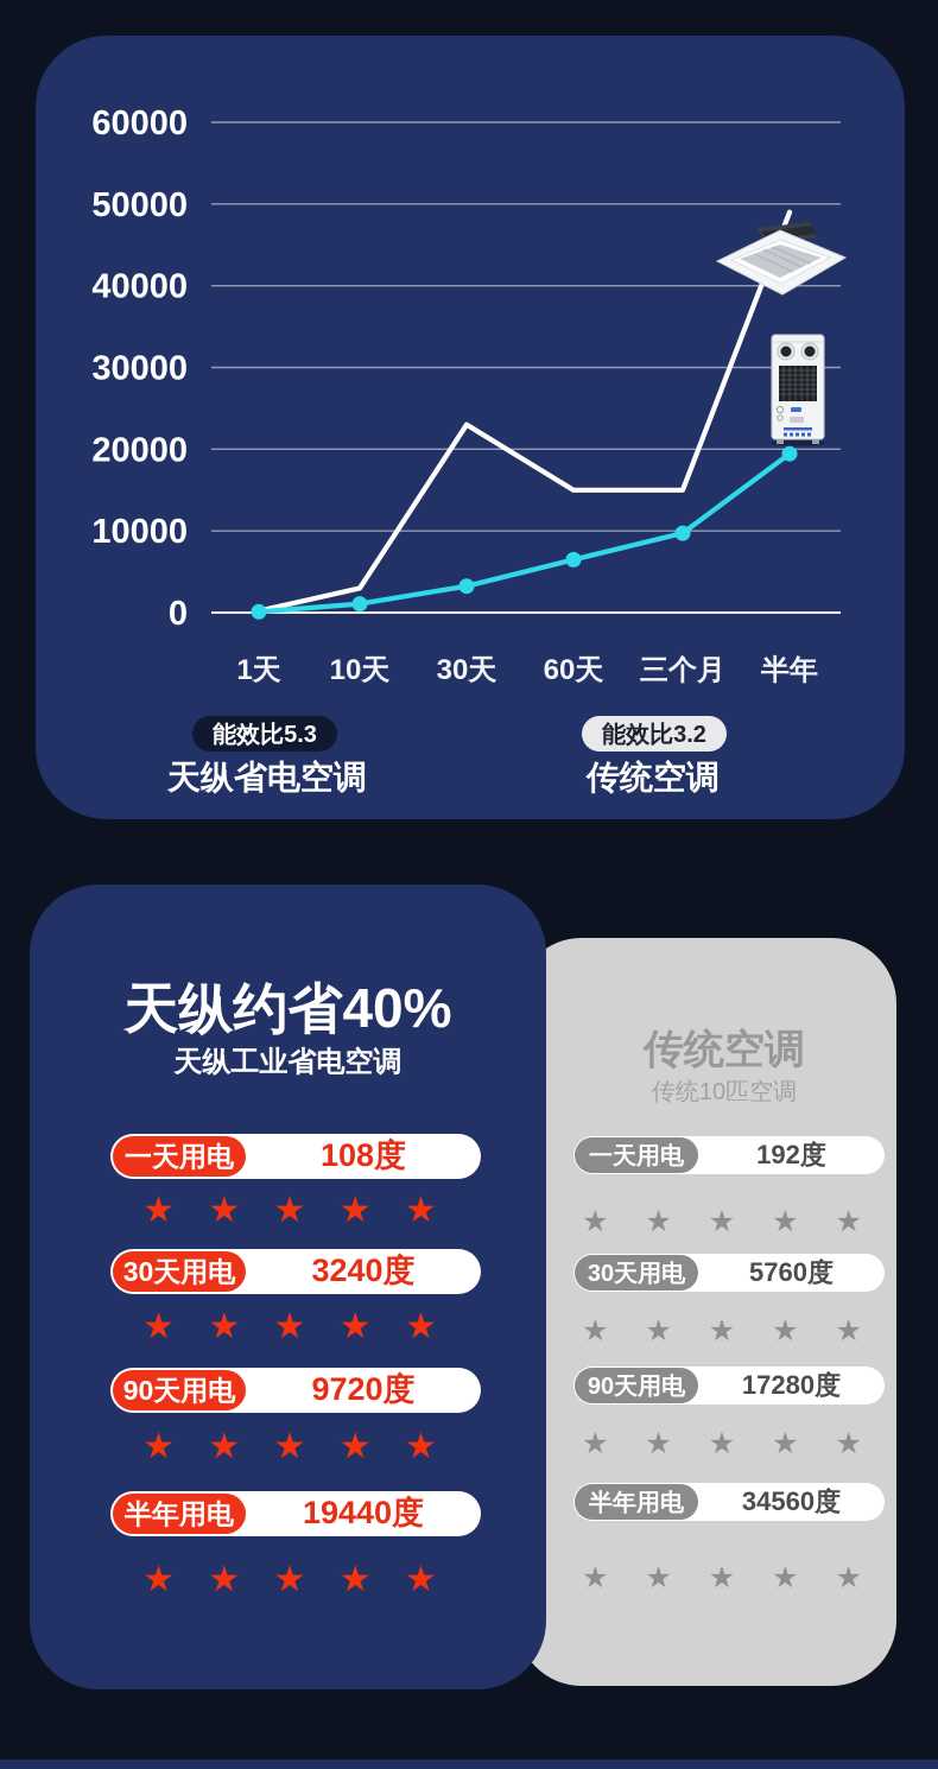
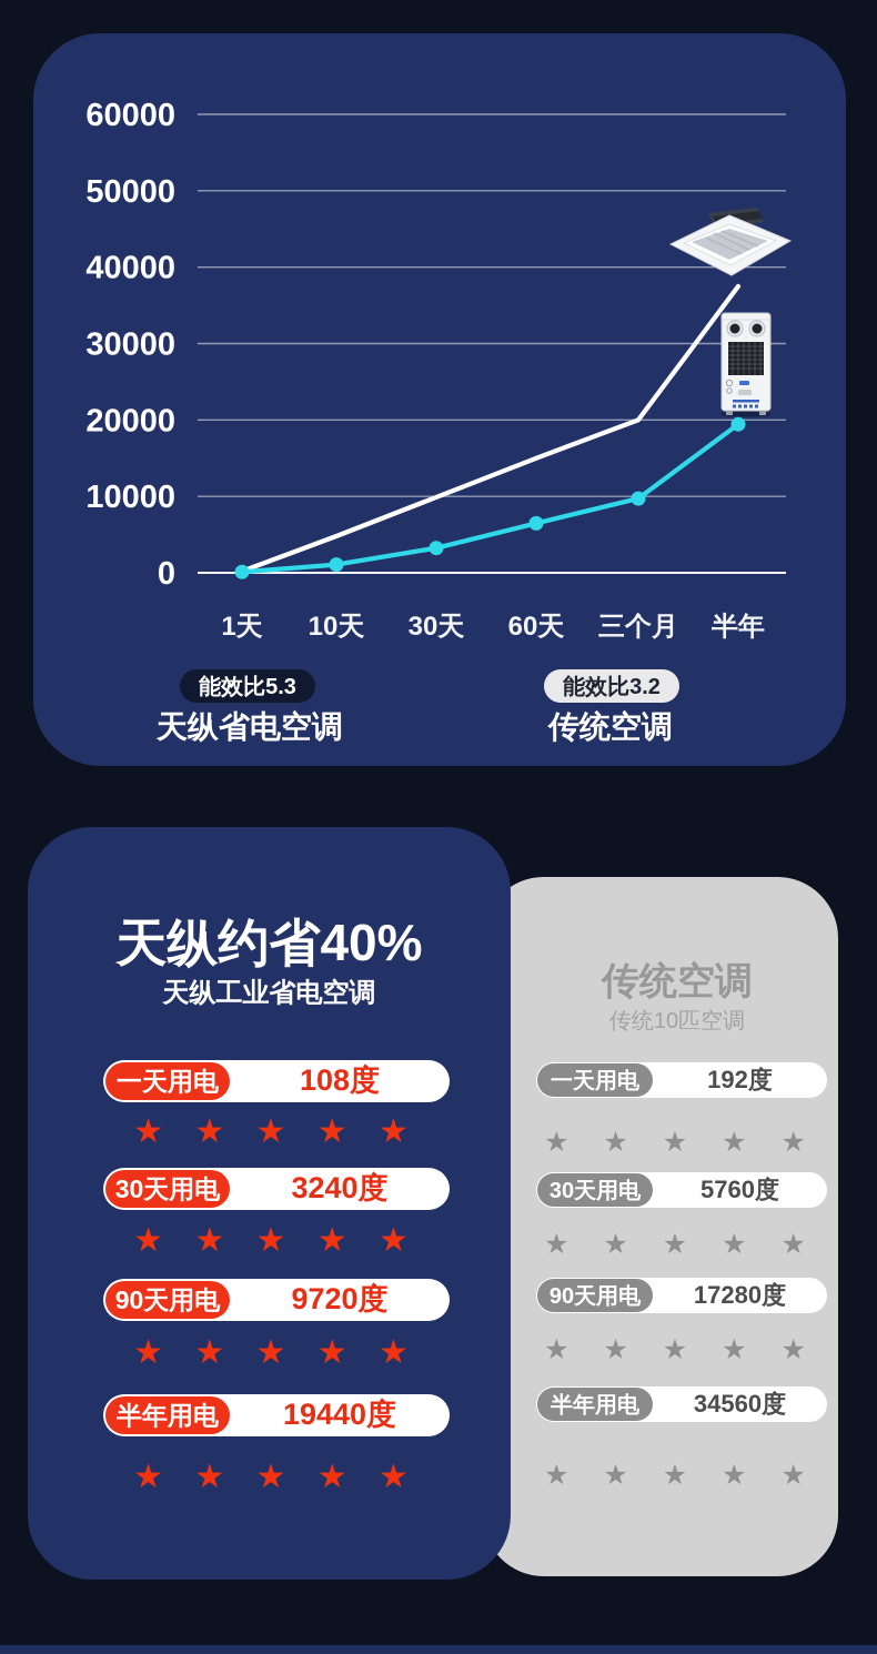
传统空调/10天: 3000 -> 5000
传统空调/30天: 23000 -> 10000
传统空调/三个月: 15000 -> 20000
传统空调/半年: 49000 -> 38000
